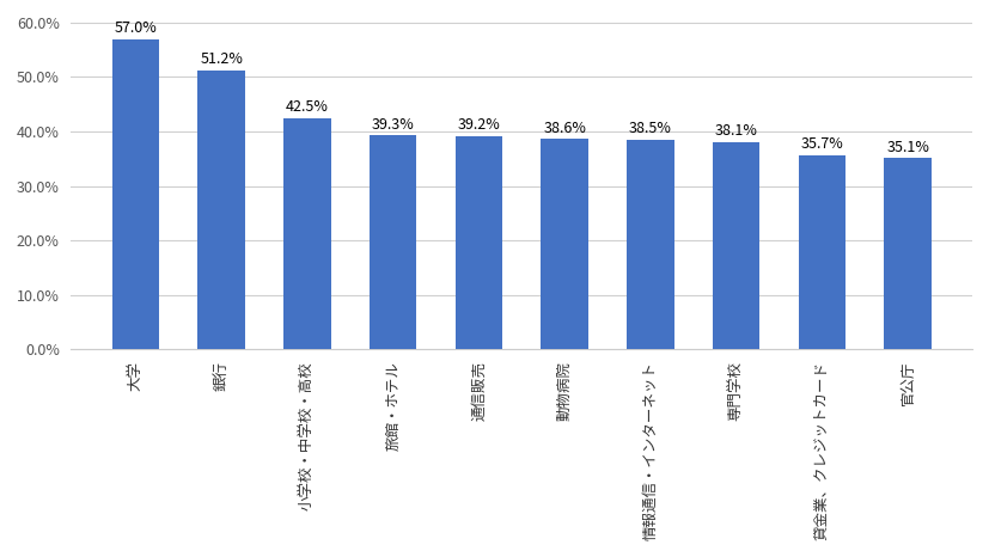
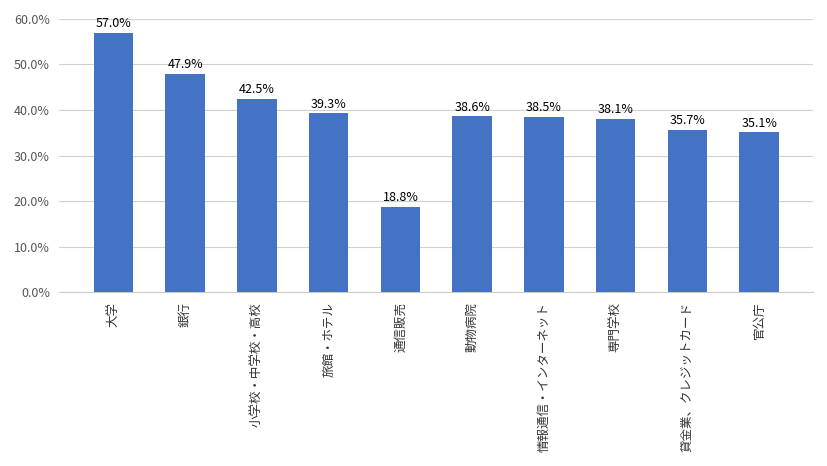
銀行: 51.2% -> 47.9%
通信販売: 39.2% -> 18.8%
